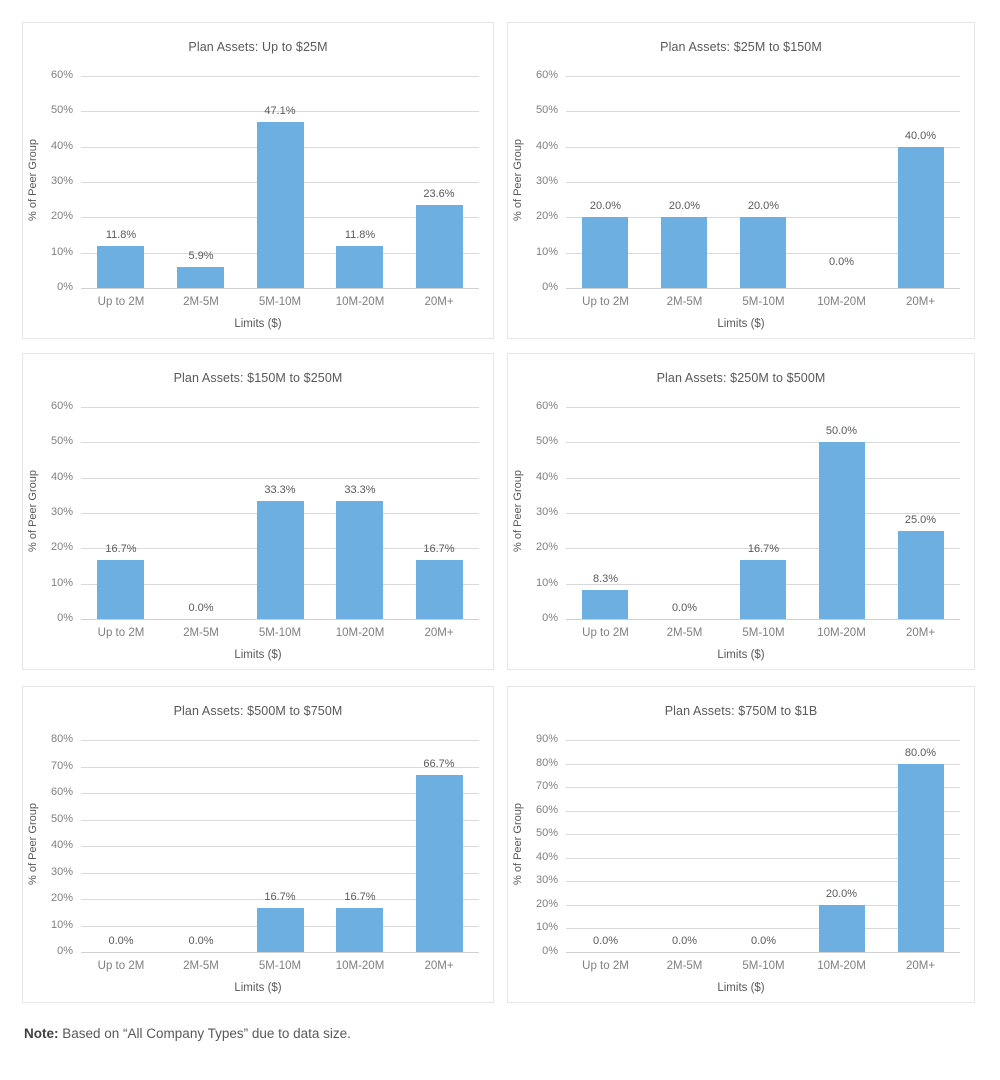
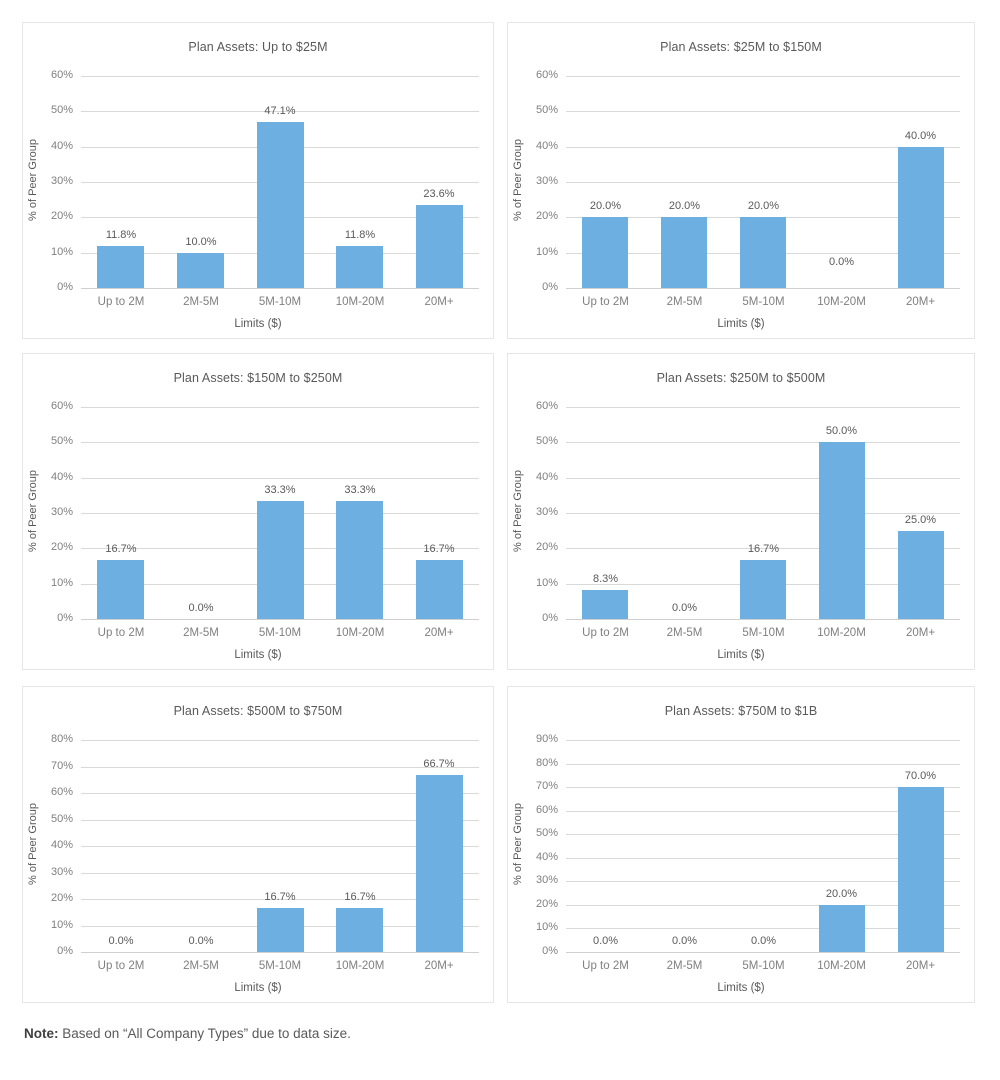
Plan Assets: Up to $25M/2M-5M: 5.9% -> 10.0%
Plan Assets: $750M to $1B/20M+: 80.0% -> 70.0%
